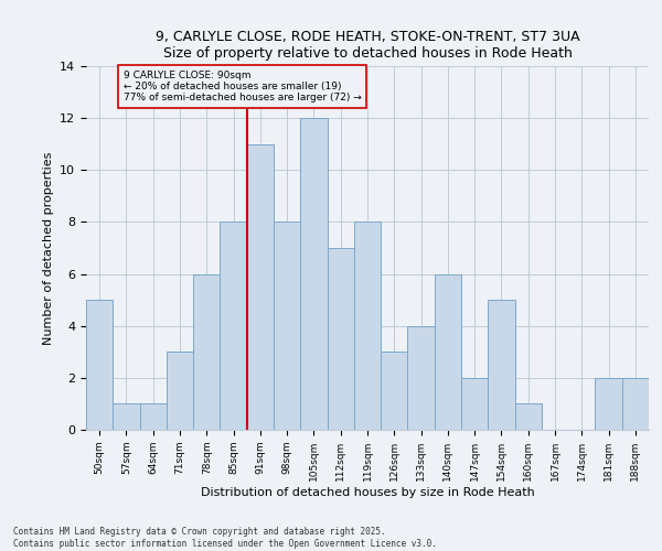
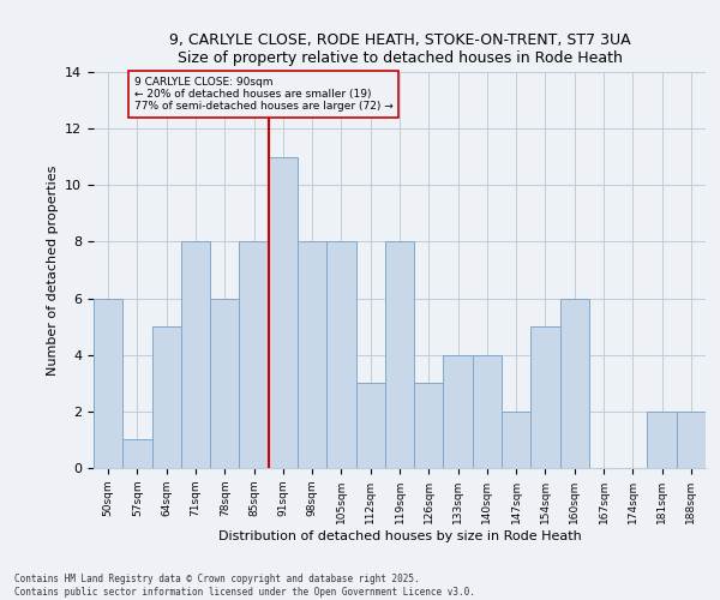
50sqm: 5 -> 6
64sqm: 1 -> 5
71sqm: 3 -> 8
105sqm: 12 -> 8
112sqm: 7 -> 3
140sqm: 6 -> 4
160sqm: 1 -> 6
